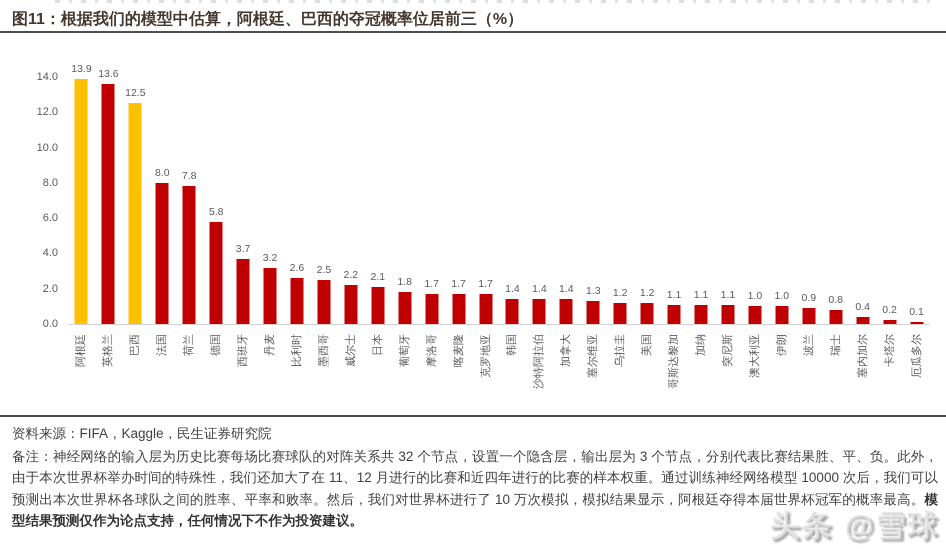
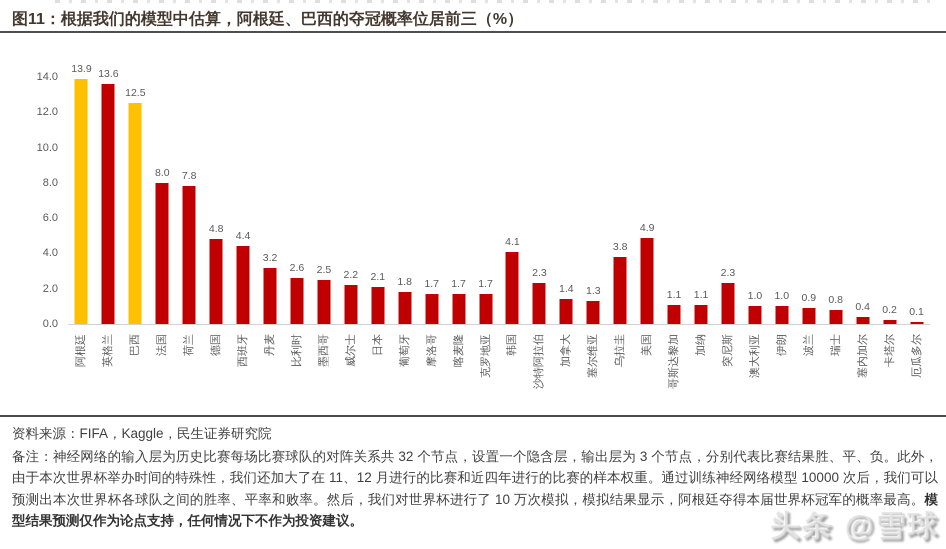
德国: 5.8 -> 4.8
西班牙: 3.7 -> 4.4
韩国: 1.4 -> 4.1
沙特阿拉伯: 1.4 -> 2.3
乌拉圭: 1.2 -> 3.8
美国: 1.2 -> 4.9
突尼斯: 1.1 -> 2.3
